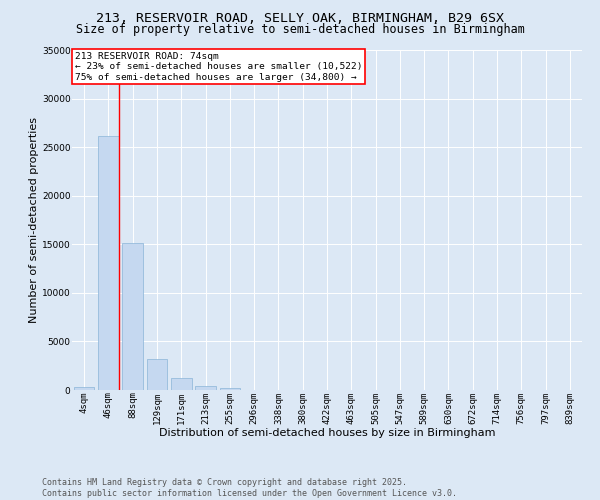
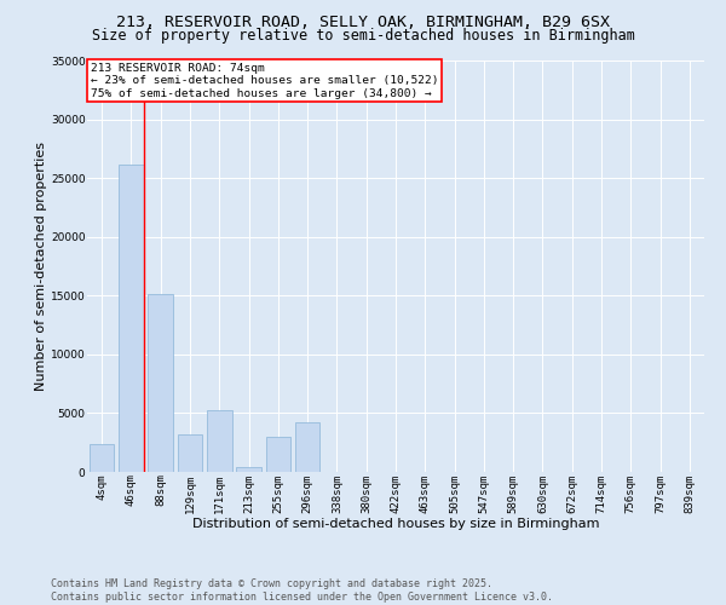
4sqm: 300 -> 2400
171sqm: 1200 -> 5200
255sqm: 200 -> 3000
296sqm: 0 -> 4200
